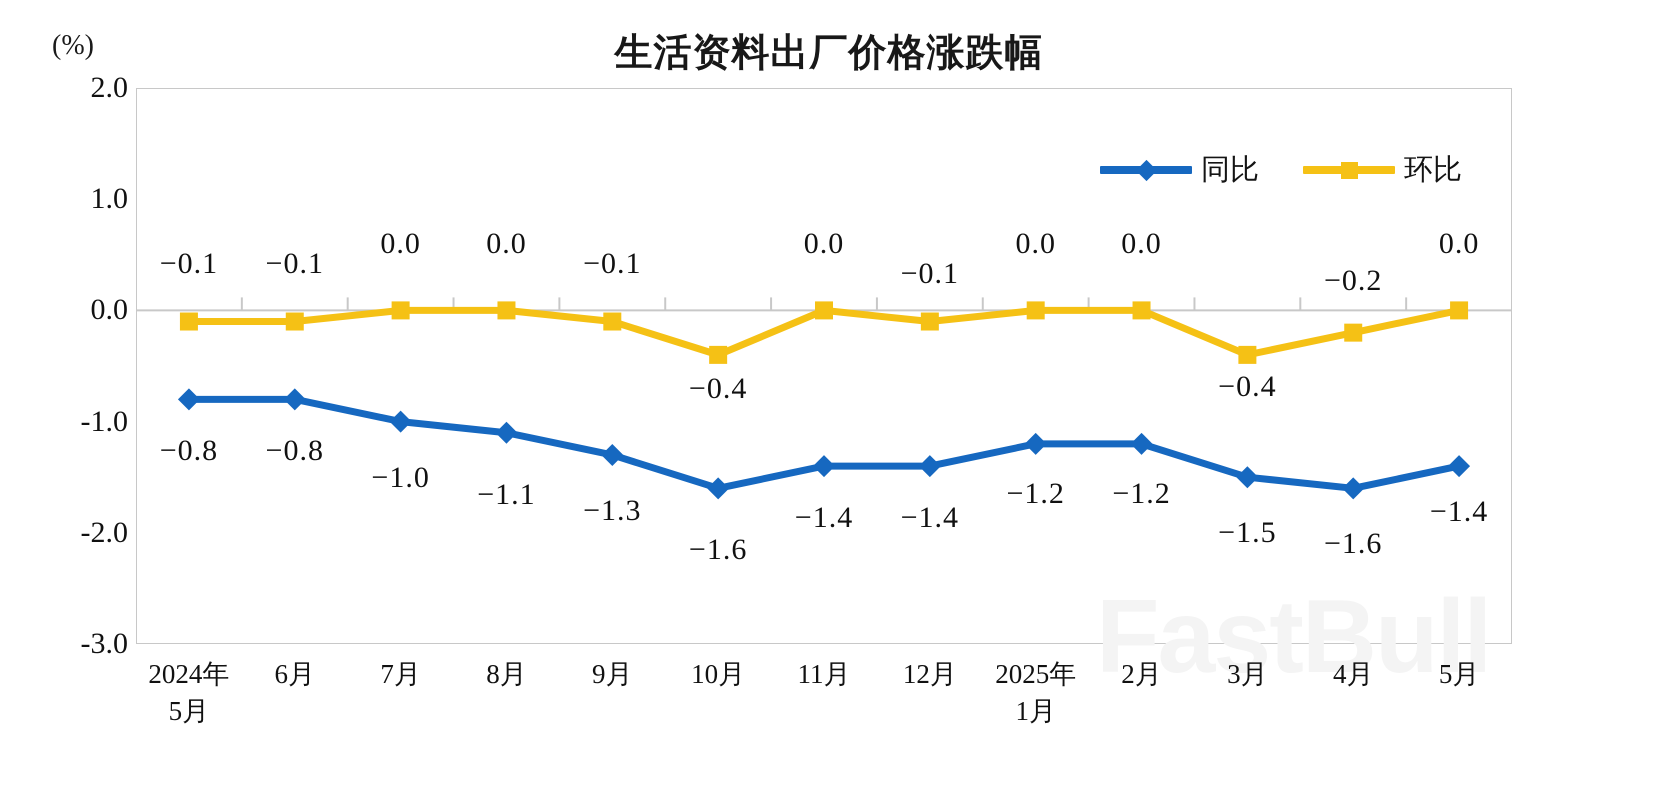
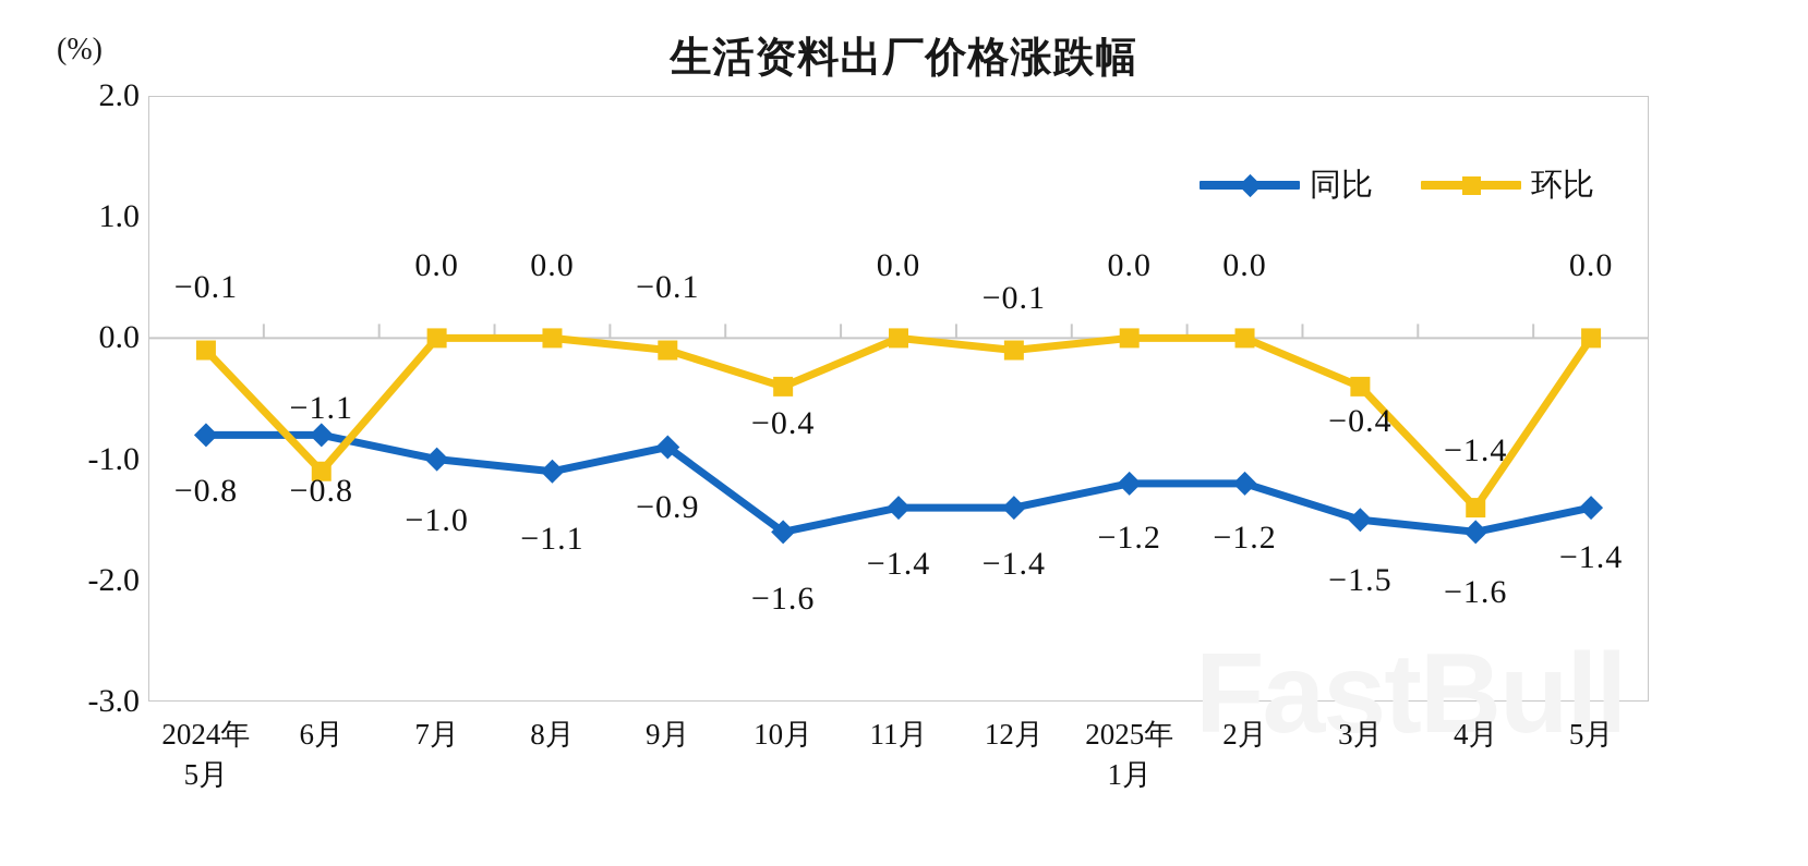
环比/6月: −0.1 -> −1.1
同比/9月: −1.3 -> −0.9
环比/4月: −0.2 -> −1.4
